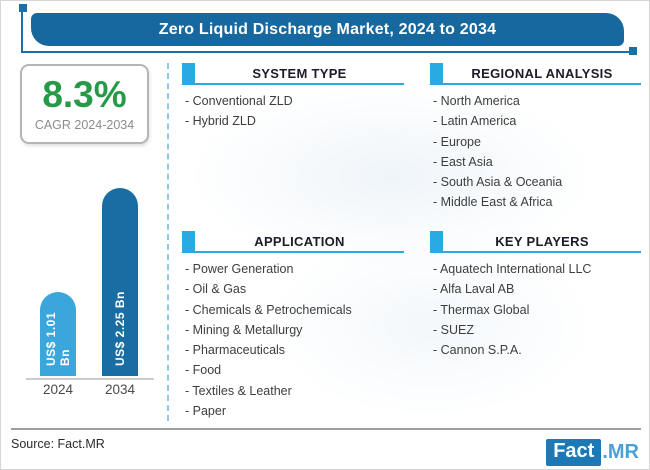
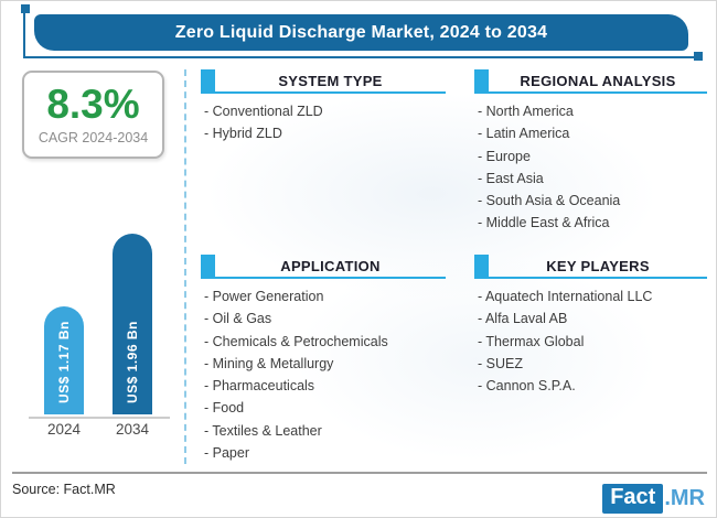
2024: 1.01 -> 1.17
2034: 2.25 -> 1.96
